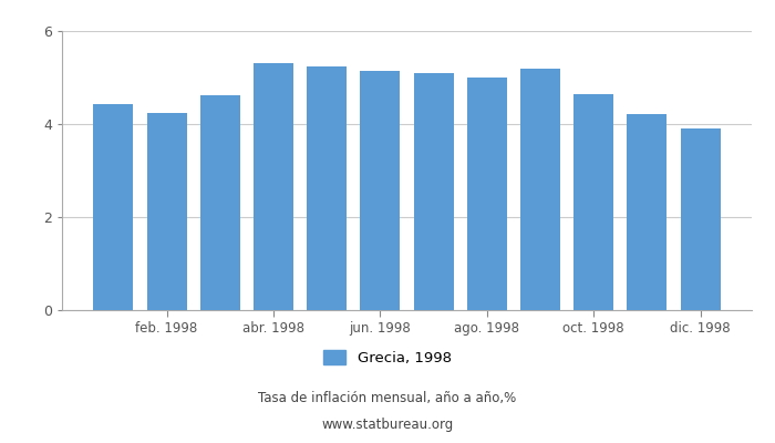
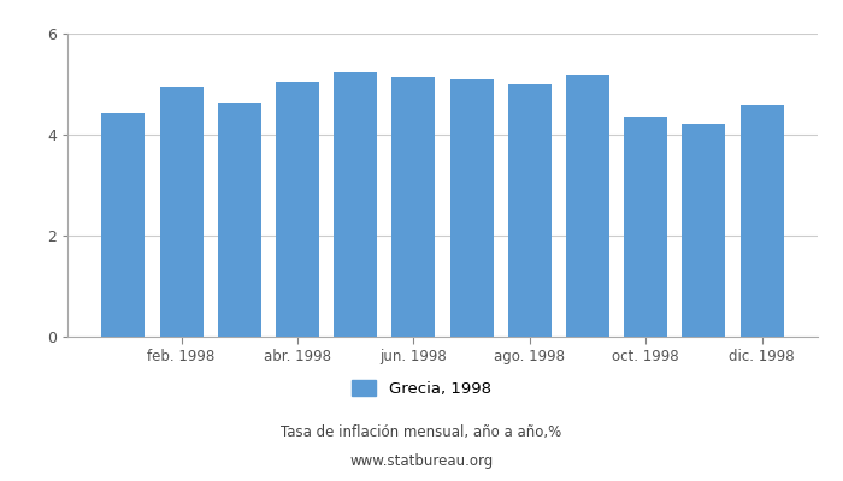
feb. 1998: 4.25 -> 4.95
abr. 1998: 5.31 -> 5.05
oct. 1998: 4.65 -> 4.35
dic. 1998: 3.90 -> 4.60
